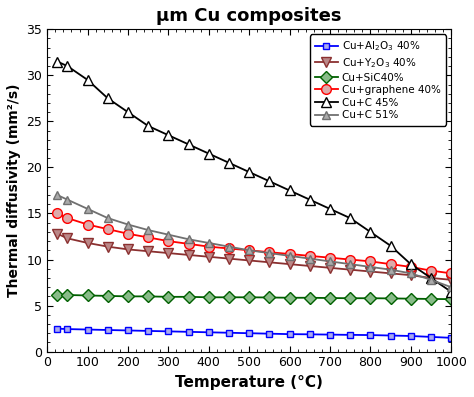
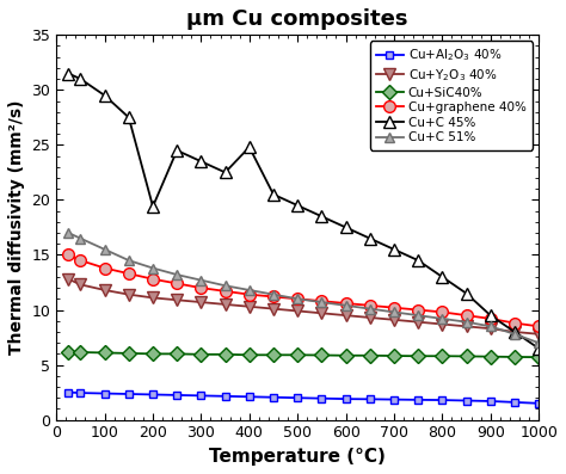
Cu+C 45%/200: 26.0 -> 19.4
Cu+C 45%/400: 21.5 -> 24.8
